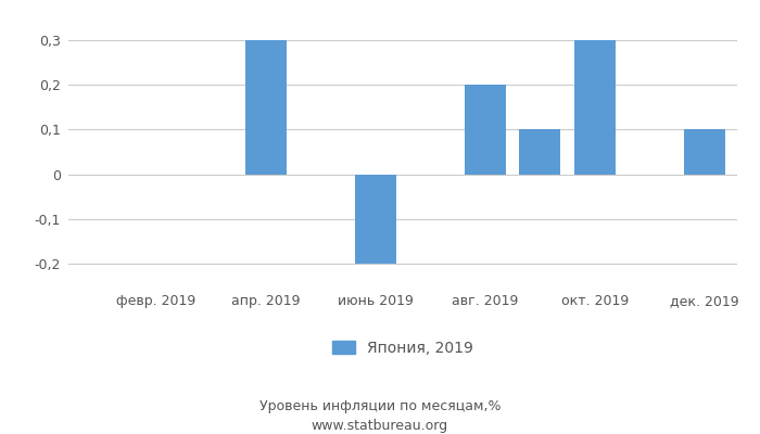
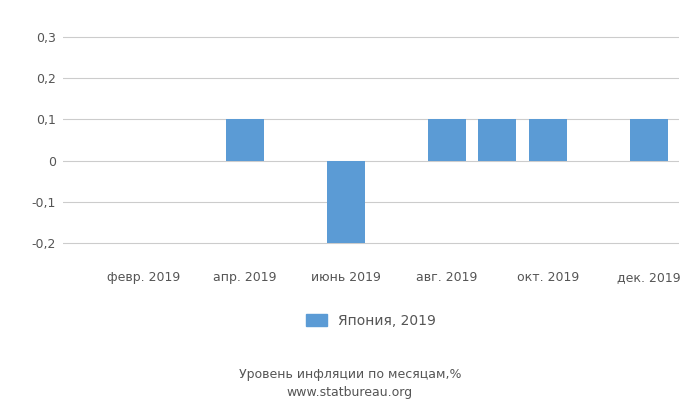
апр. 2019: 0,3 -> 0,1
авг. 2019: 0,2 -> 0,1
окт. 2019: 0,3 -> 0,1
